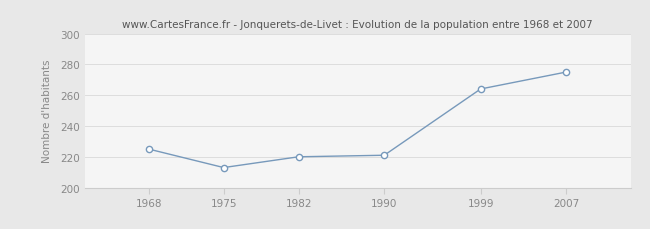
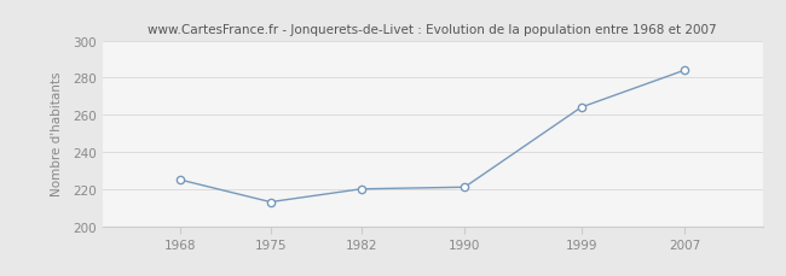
2007: 275 -> 284
